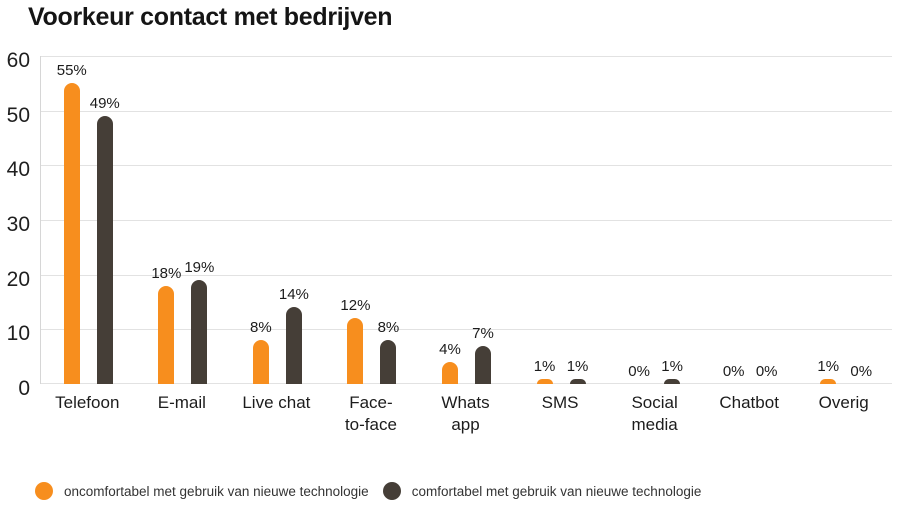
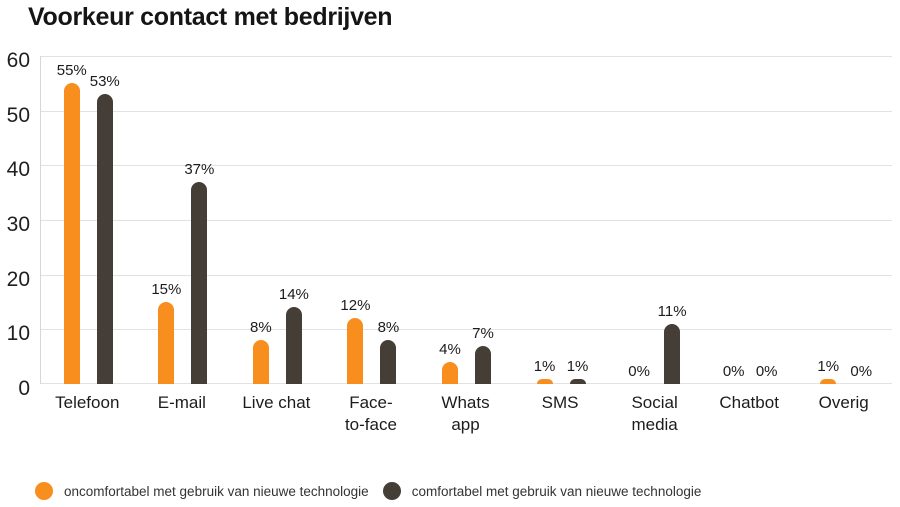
comfortabel met gebruik van nieuwe technologie/Telefoon: 49% -> 53%
oncomfortabel met gebruik van nieuwe technologie/E-mail: 18% -> 15%
comfortabel met gebruik van nieuwe technologie/E-mail: 19% -> 37%
comfortabel met gebruik van nieuwe technologie/Social media: 1% -> 11%
